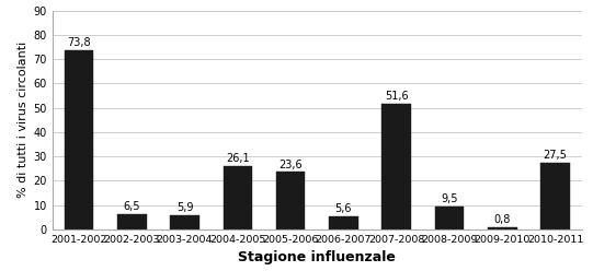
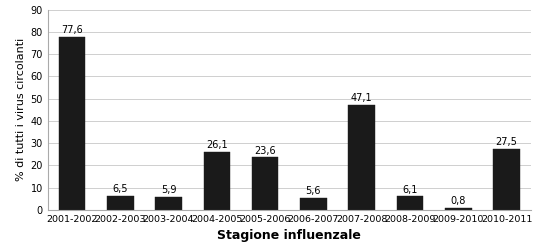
2001-2002: 73,8 -> 77,6
2007-2008: 51,6 -> 47,1
2008-2009: 9,5 -> 6,1
